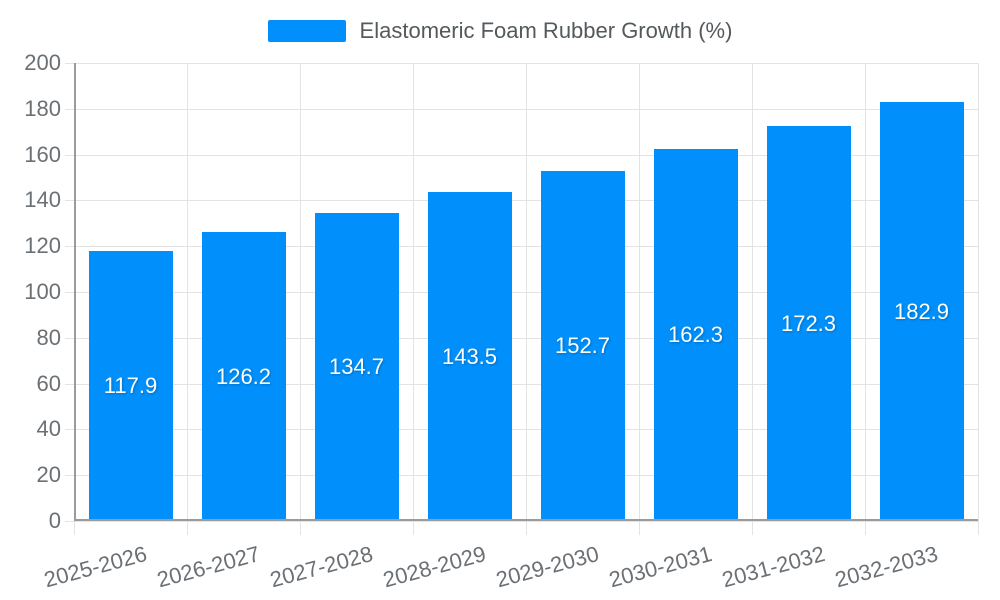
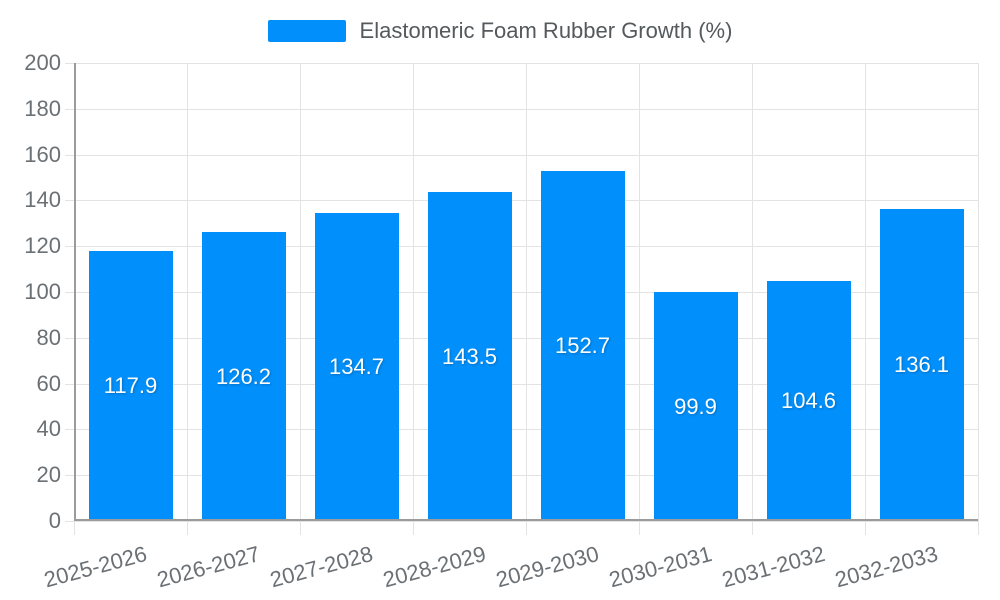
2030-2031: 162.3 -> 99.9
2031-2032: 172.3 -> 104.6
2032-2033: 182.9 -> 136.1
